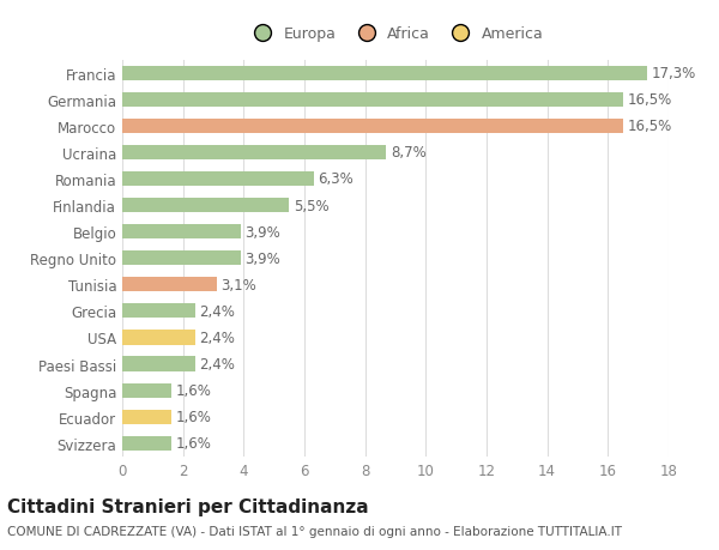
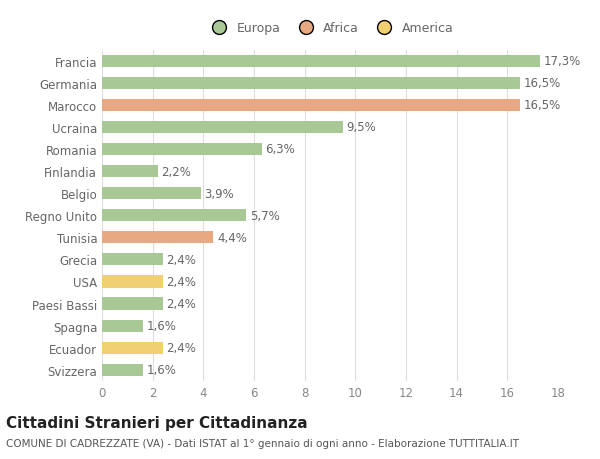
Ucraina: 8,7% -> 9,5%
Finlandia: 5,5% -> 2,2%
Regno Unito: 3,9% -> 5,7%
Tunisia: 3,1% -> 4,4%
Ecuador: 1,6% -> 2,4%
